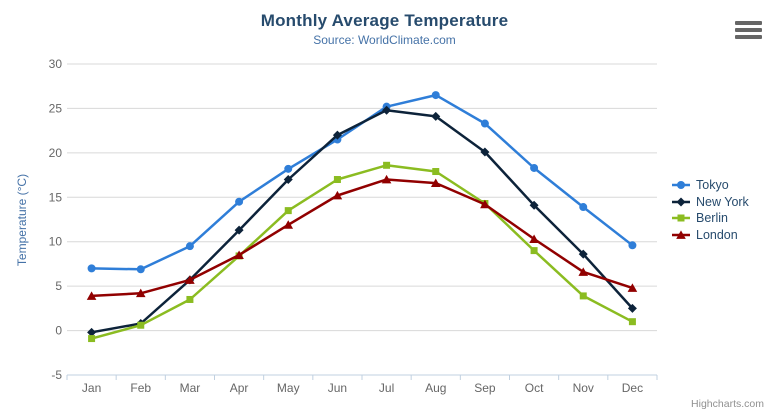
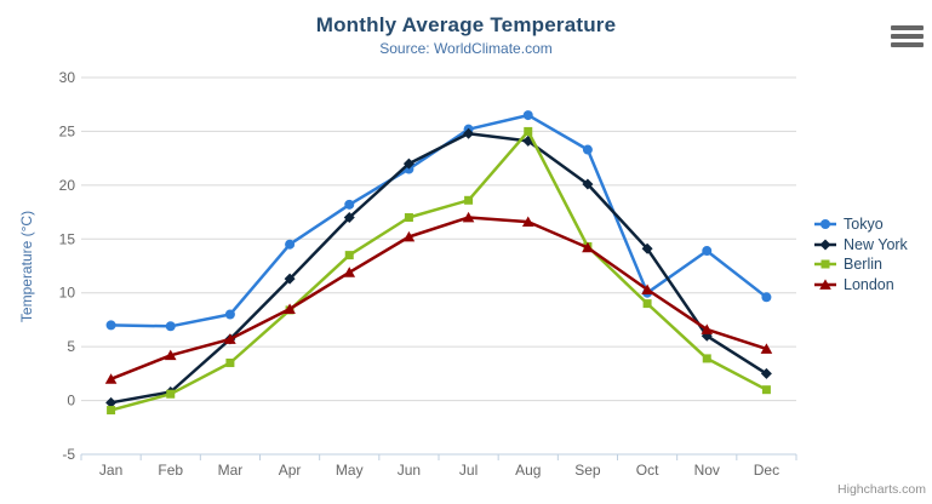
London/Jan: 4 -> 2
Tokyo/Mar: 10 -> 8
Berlin/Aug: 18 -> 25
Tokyo/Oct: 18 -> 10
New York/Nov: 9 -> 6
